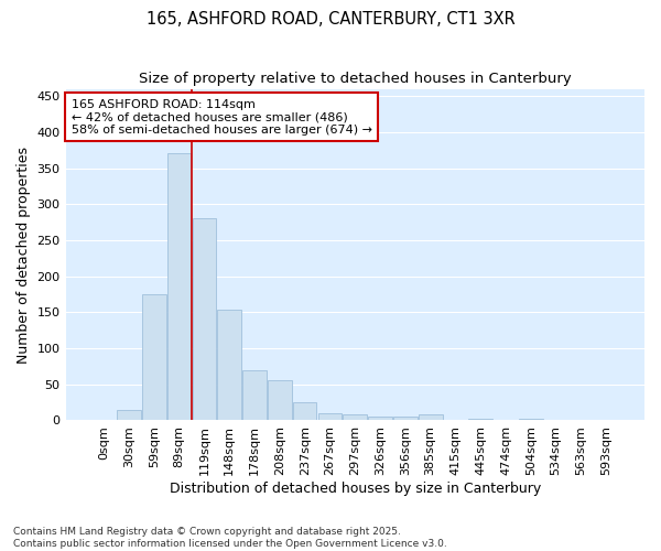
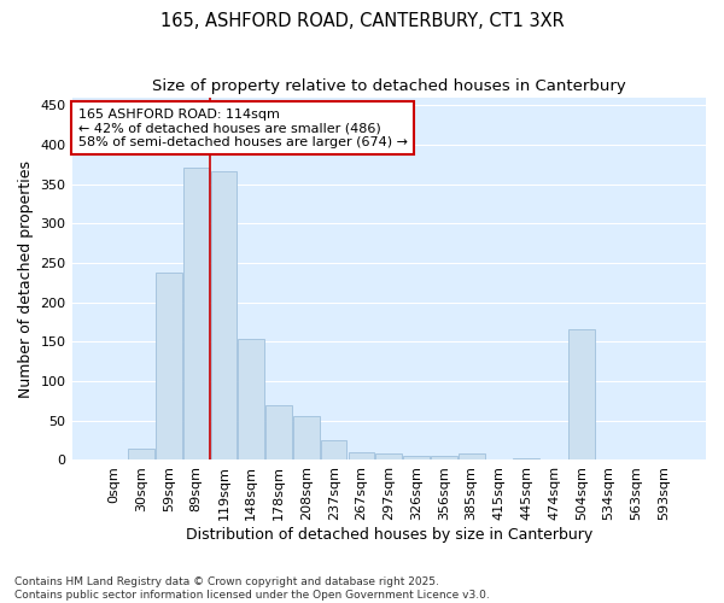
59sqm: 175 -> 238
119sqm: 280 -> 366
504sqm: 2 -> 166
